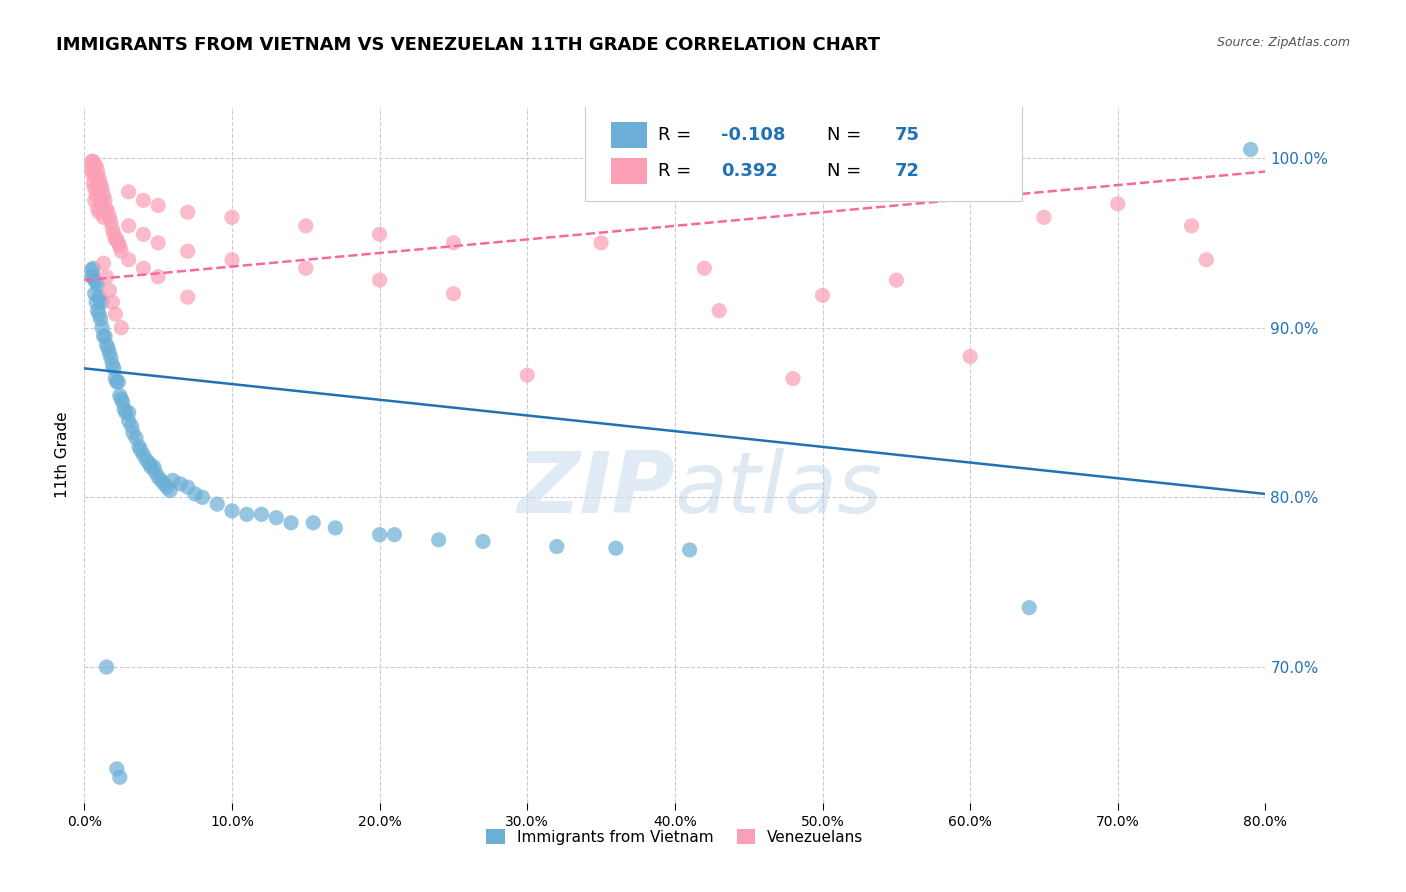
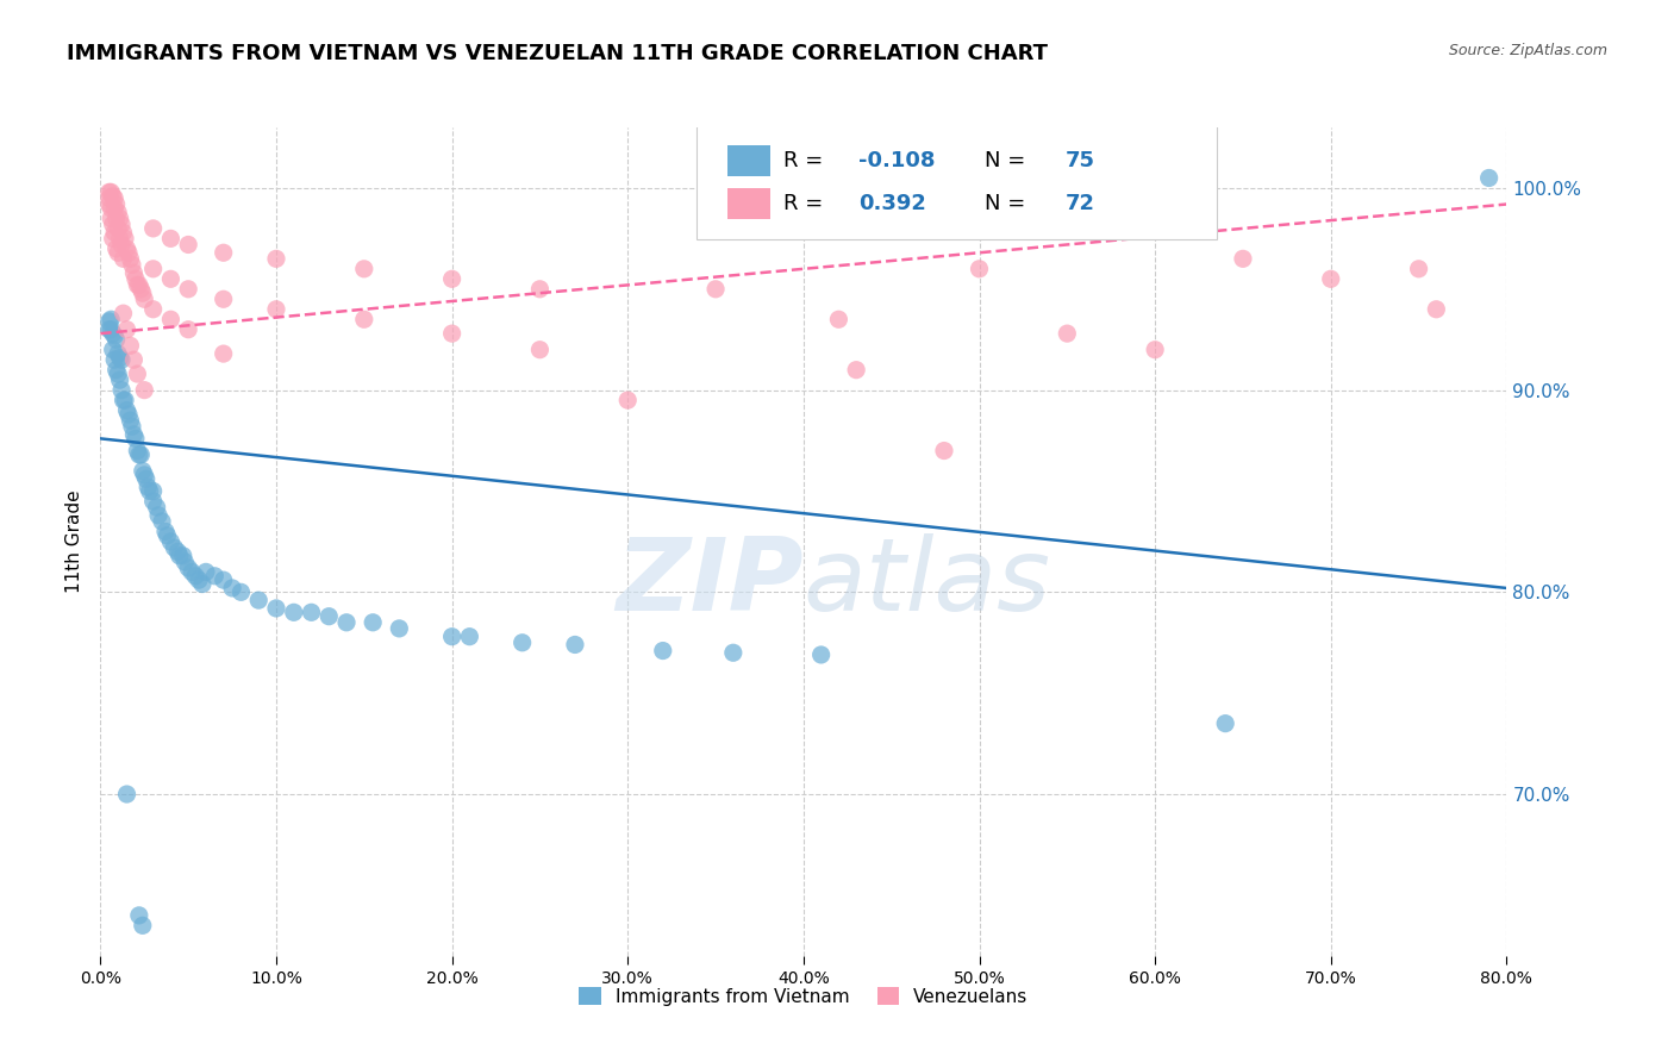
Venezuelans/30.0%: 87.2% -> 89.5%
Venezuelans/50.0%: 91.9% -> 96.0%
Venezuelans/60.0%: 88.3% -> 92.0%
Venezuelans/70.0%: 97.3% -> 95.5%
